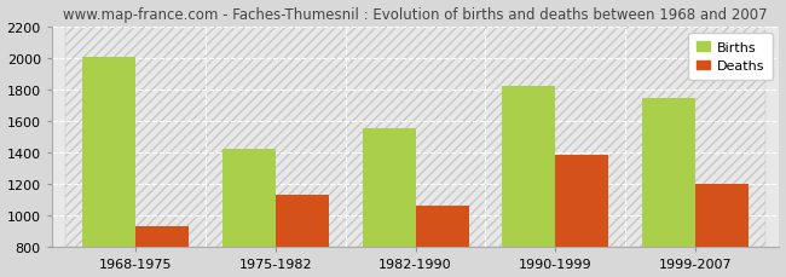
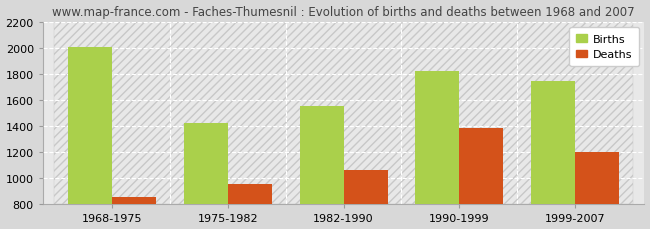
Deaths/1968-1975: 930 -> 860
Deaths/1975-1982: 1130 -> 960
